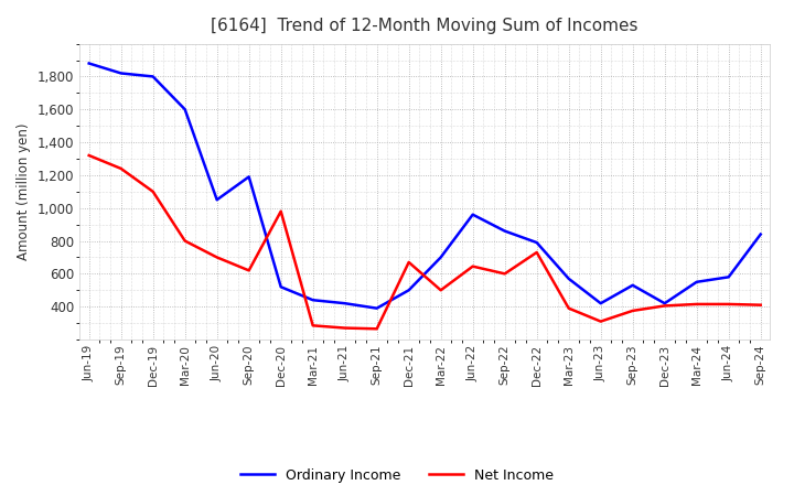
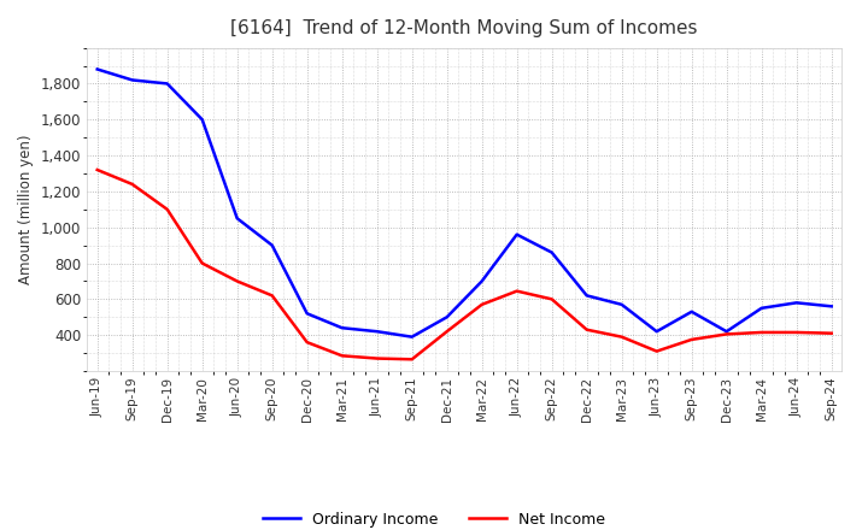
Ordinary Income/Sep-20: 1,190 -> 900
Net Income/Dec-20: 980 -> 360
Net Income/Dec-21: 670 -> 420
Net Income/Mar-22: 500 -> 570
Ordinary Income/Dec-22: 790 -> 620
Net Income/Dec-22: 730 -> 430
Ordinary Income/Sep-24: 840 -> 560
